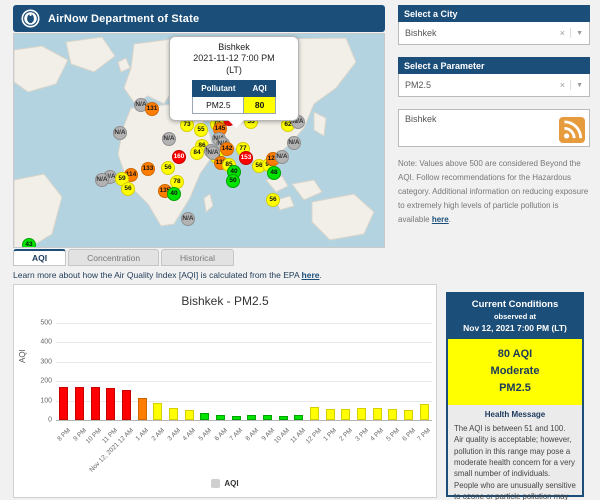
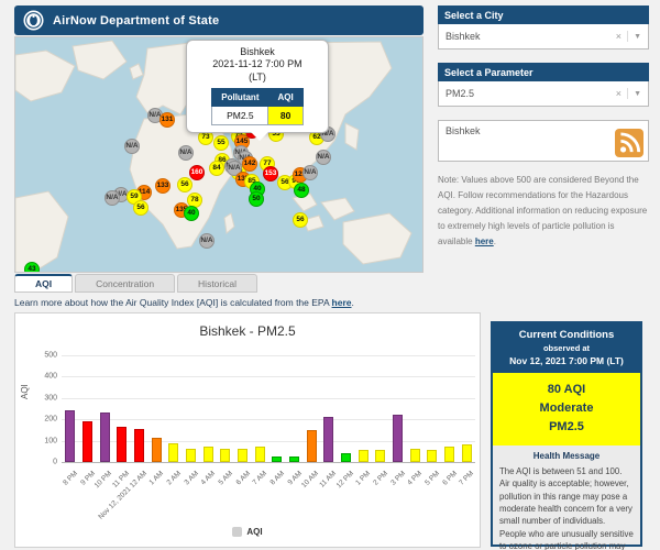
8 PM: 170 -> 240
9 PM: 170 -> 190
10 PM: 170 -> 230
4 AM: 50 -> 70
5 AM: 40 -> 60
6 AM: 30 -> 60
7 AM: 20 -> 70
10 AM: 20 -> 150
11 AM: 30 -> 210
12 PM: 60 -> 40
3 PM: 60 -> 220
6 PM: 50 -> 70
